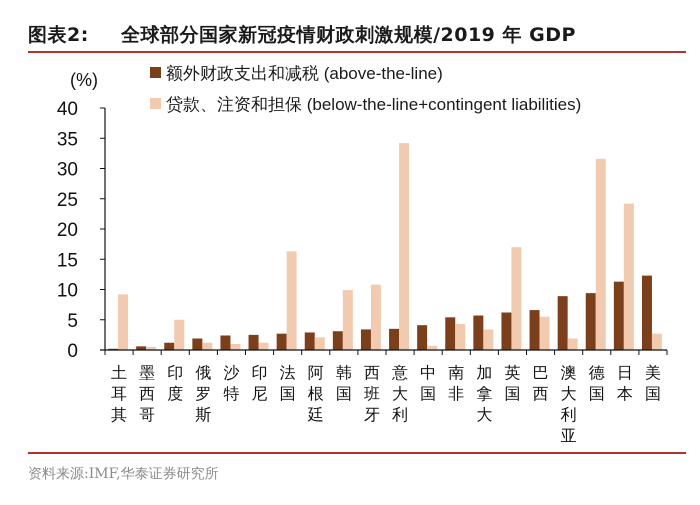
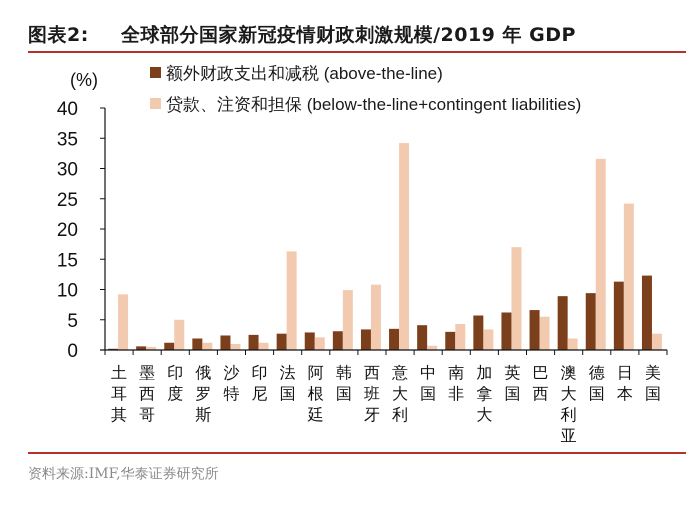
额外财政支出和减税 (above-the-line)/南非: 5 -> 3
